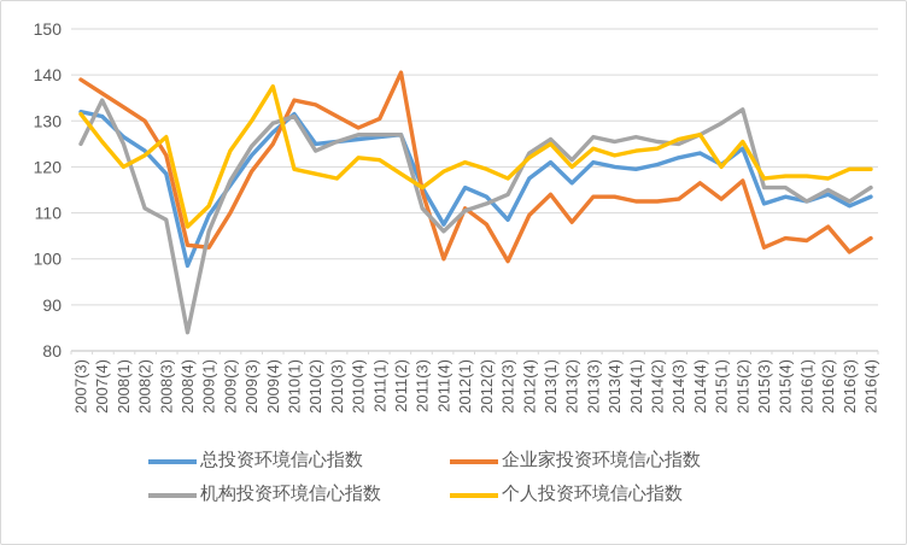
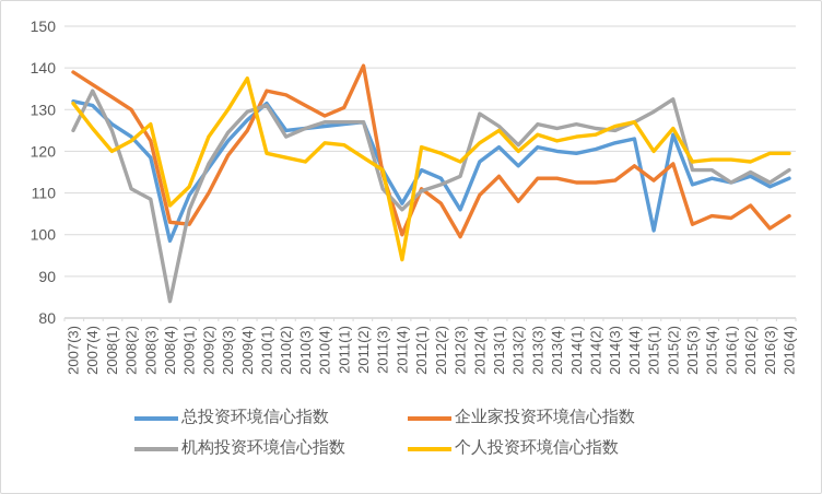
个人投资环境信心指数/2011(4): 119 -> 94
总投资环境信心指数/2012(3): 108 -> 106
机构投资环境信心指数/2012(4): 123 -> 129
总投资环境信心指数/2015(1): 120 -> 101
